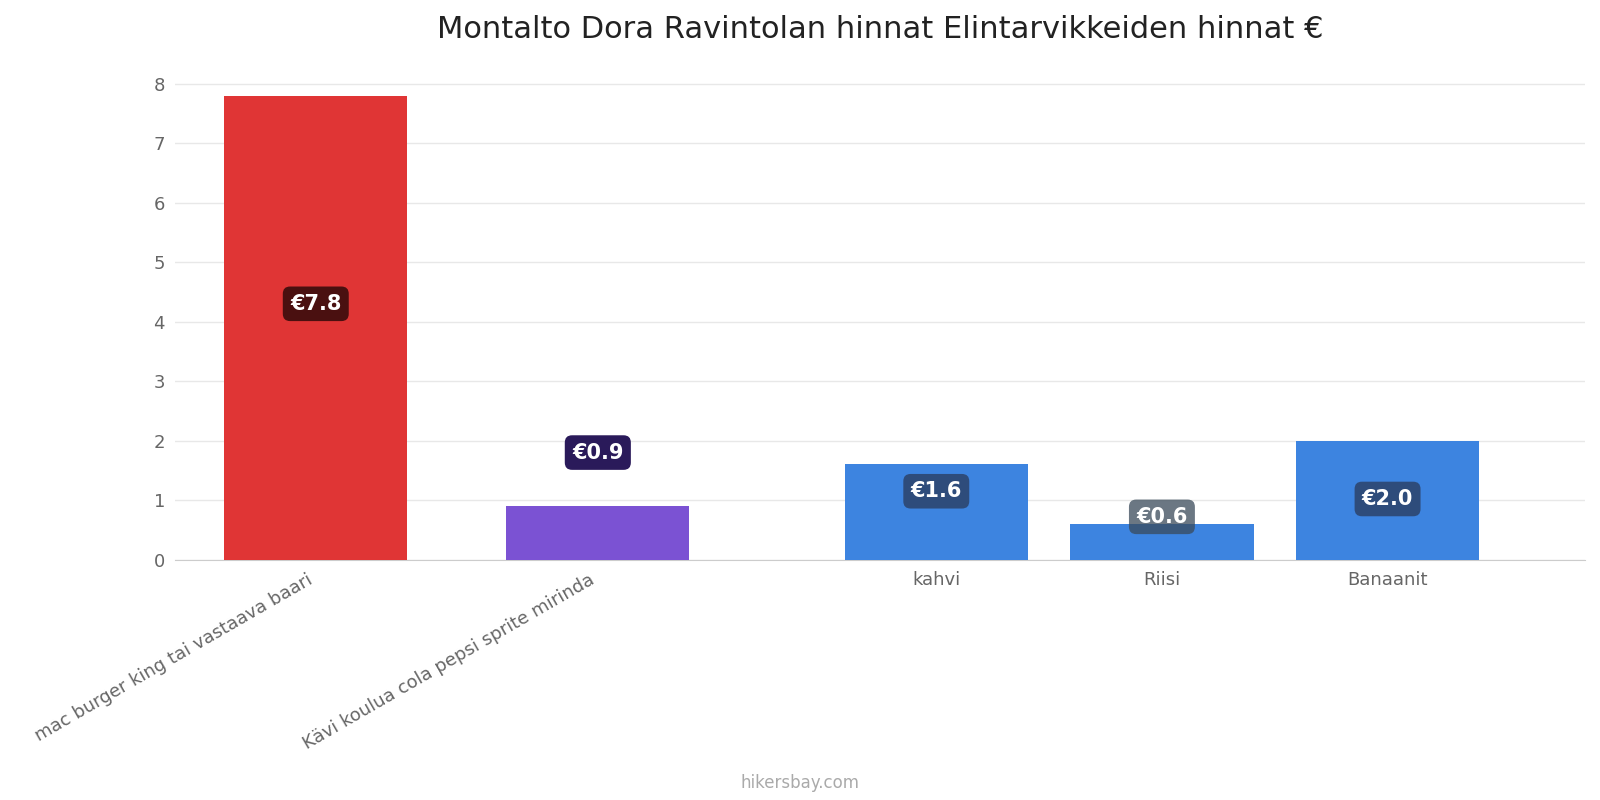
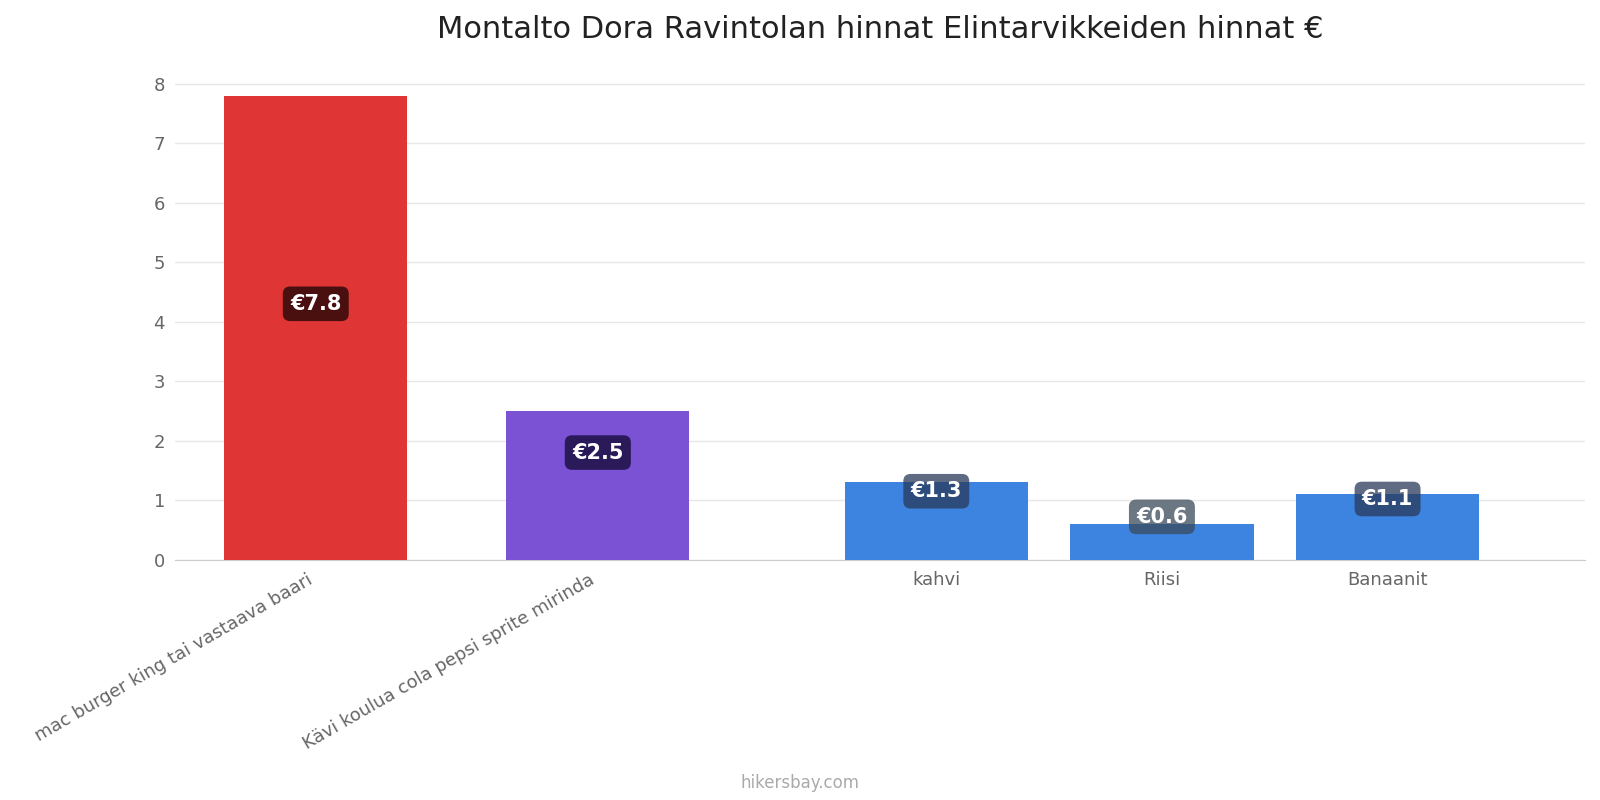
Kävi koulua cola pepsi sprite mirinda: €0.9 -> €2.5
kahvi: €1.6 -> €1.3
Banaanit: €2.0 -> €1.1
